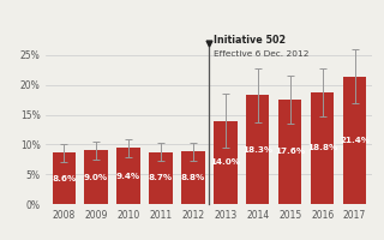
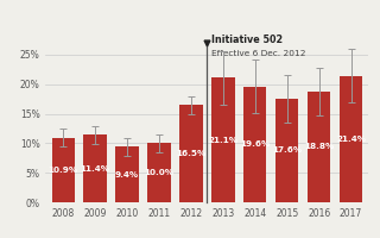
2008: 8.6% -> 10.9%
2009: 9.0% -> 11.4%
2011: 8.7% -> 10.0%
2012: 8.8% -> 16.5%
2013: 14.0% -> 21.1%
2014: 18.3% -> 19.6%
